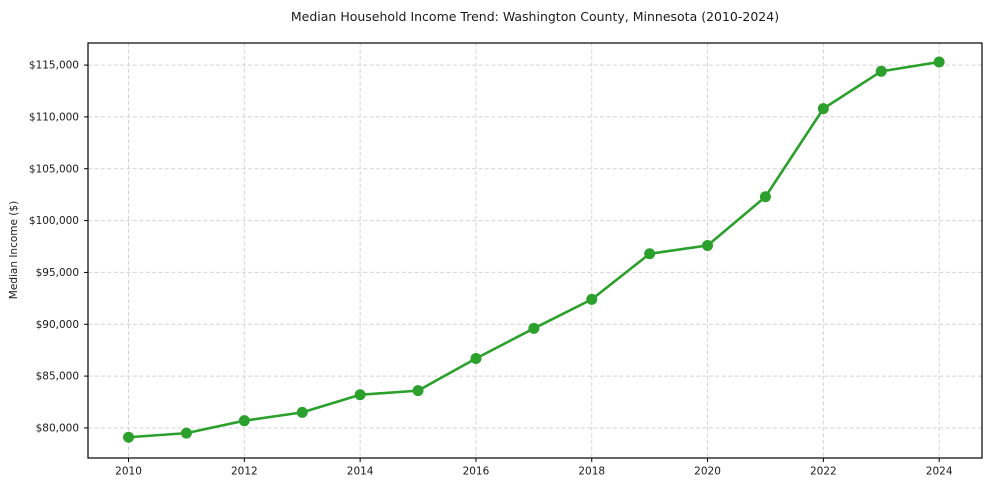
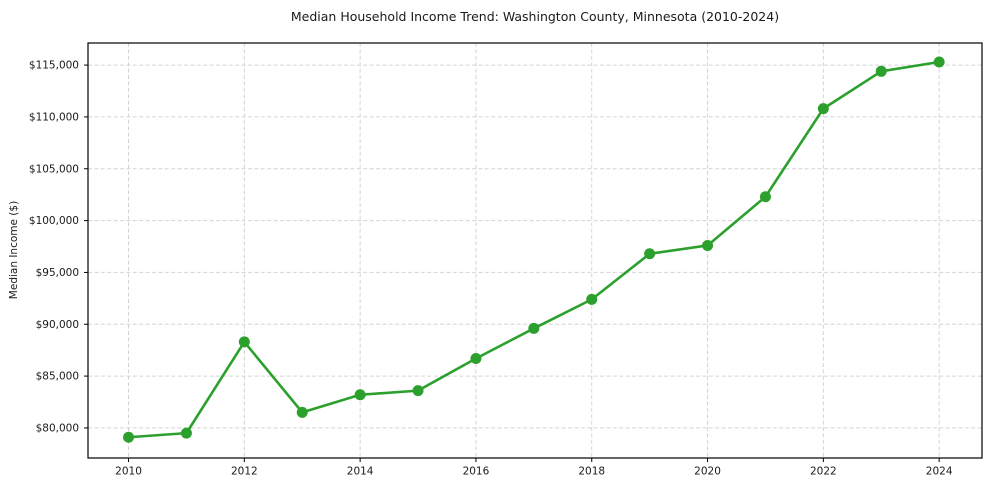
2012: $80700 -> $88300
